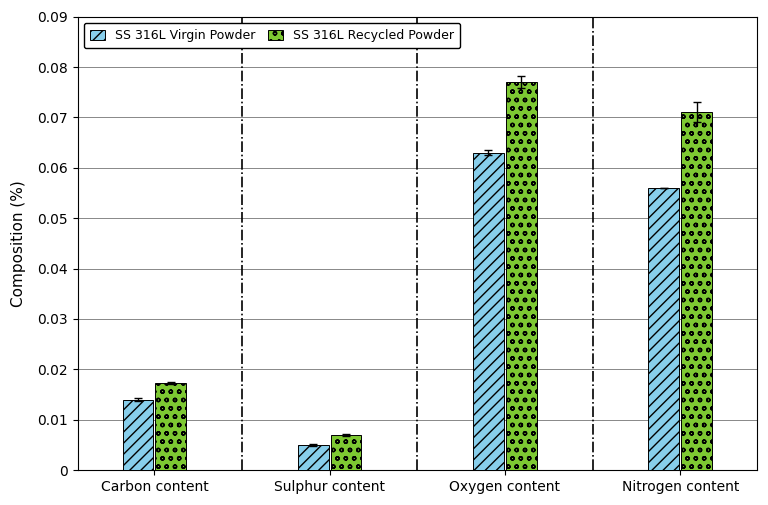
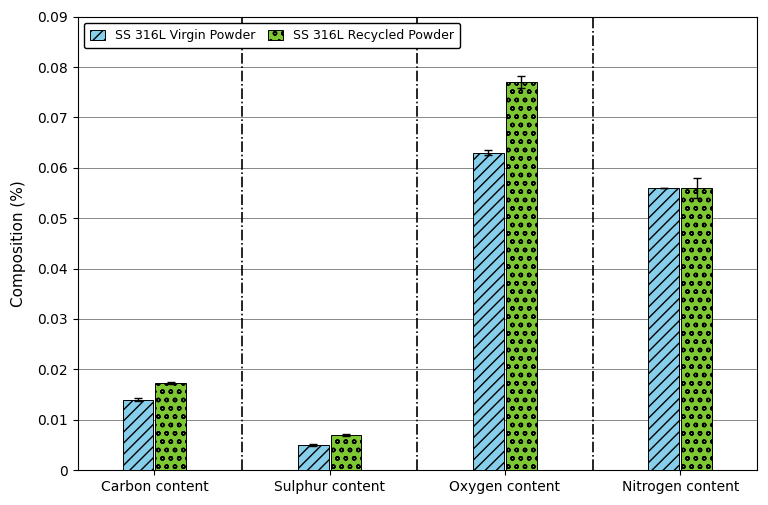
SS 316L Recycled Powder/Nitrogen content: 0.0710 -> 0.0560
